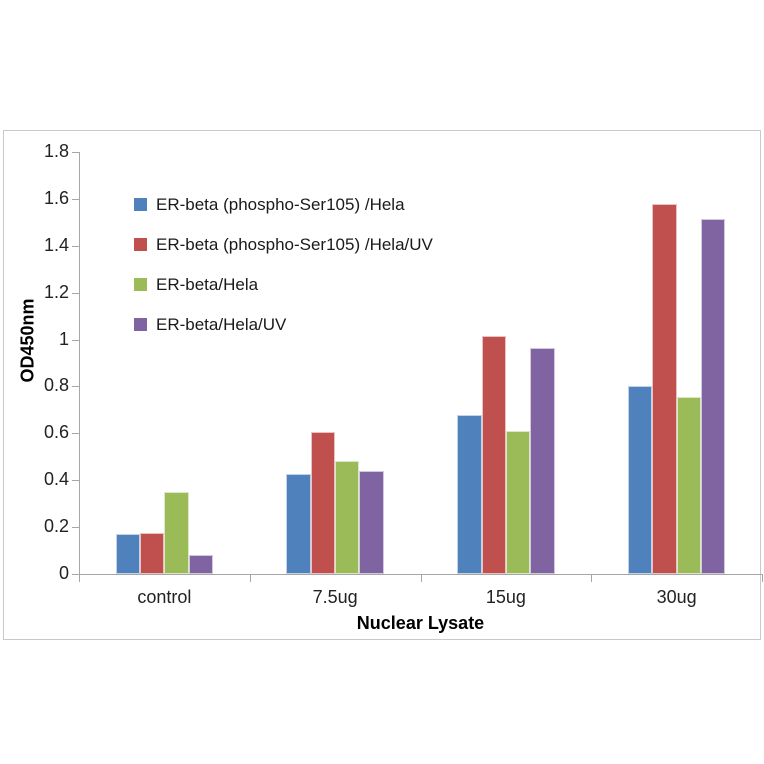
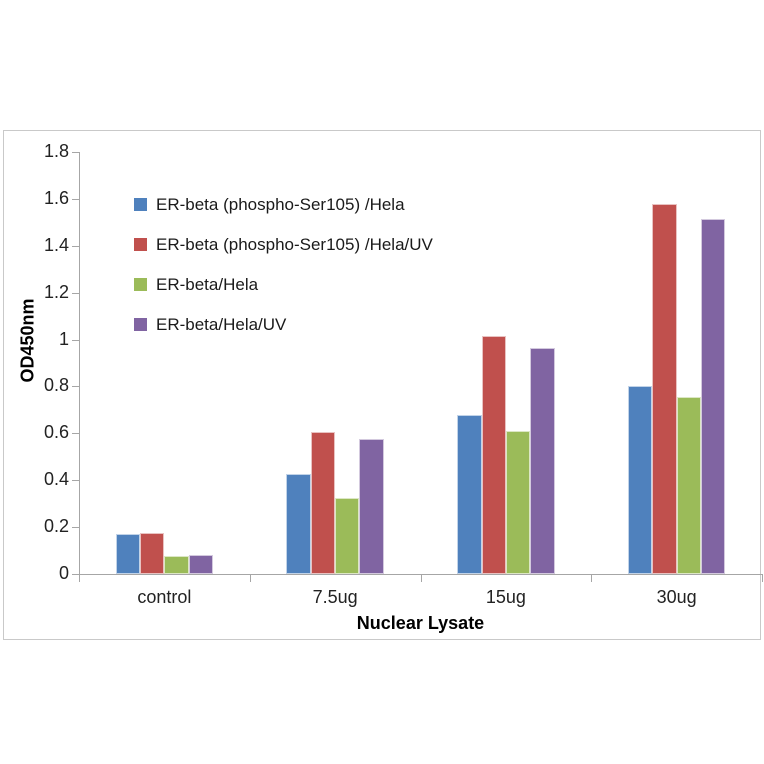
ER-beta/Hela/control: 0.35 -> 0.07
ER-beta/Hela/7.5ug: 0.48 -> 0.33
ER-beta/Hela/UV/7.5ug: 0.44 -> 0.57
